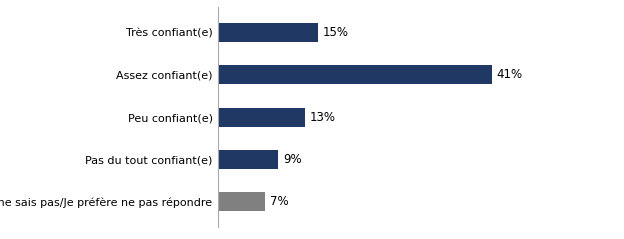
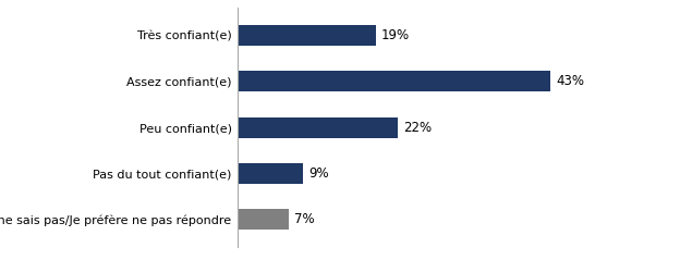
Très confiant(e): 15% -> 19%
Assez confiant(e): 41% -> 43%
Peu confiant(e): 13% -> 22%
